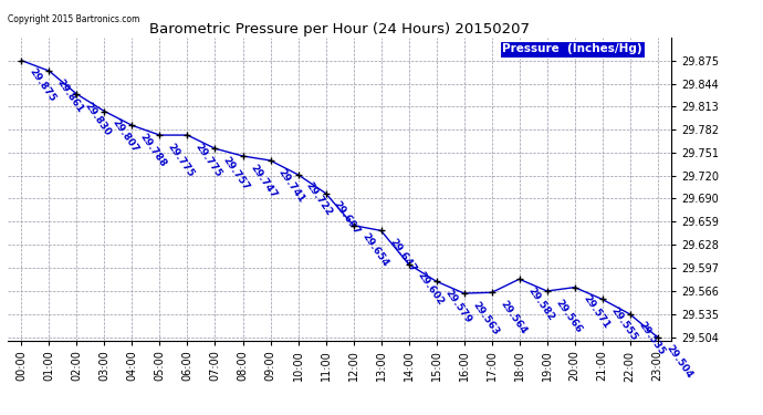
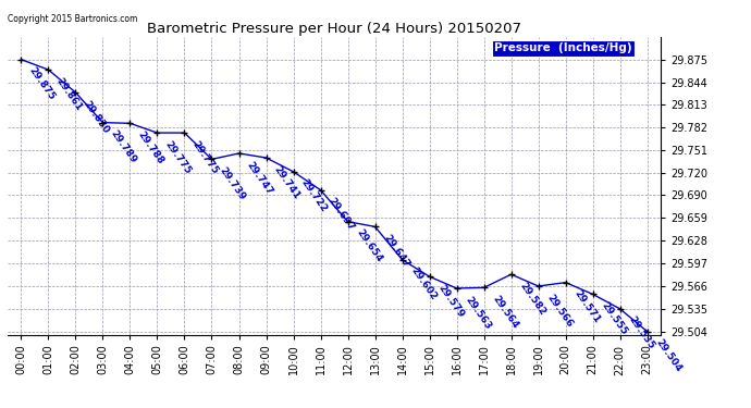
03:00: 29.807 -> 29.789
07:00: 29.757 -> 29.739
